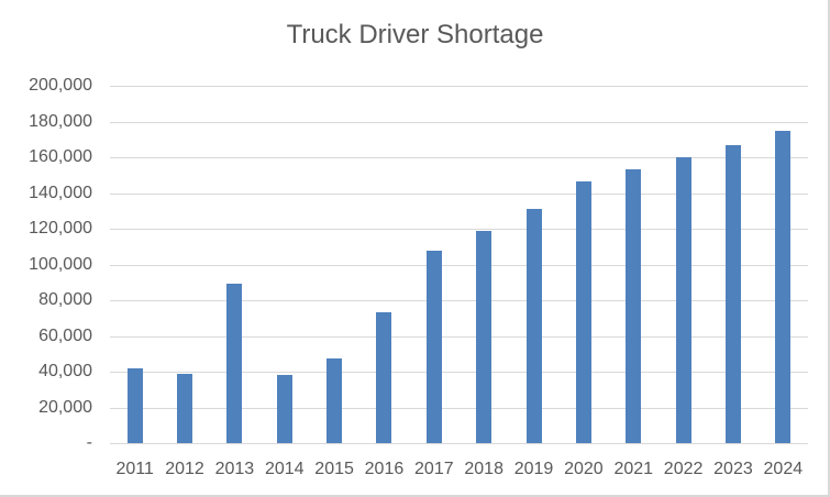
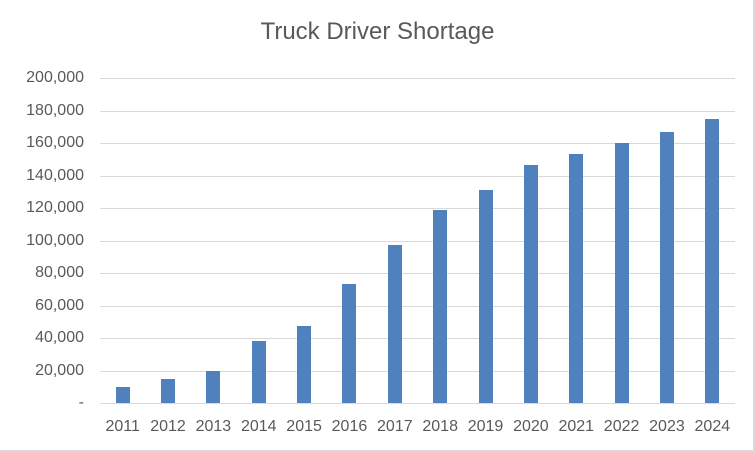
2011: 42000 -> 10000
2012: 39000 -> 15000
2013: 89000 -> 20000
2017: 108000 -> 98000
